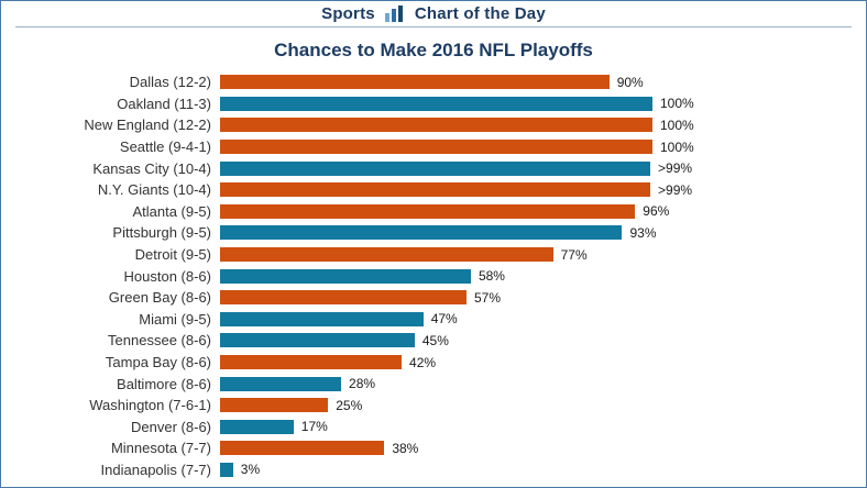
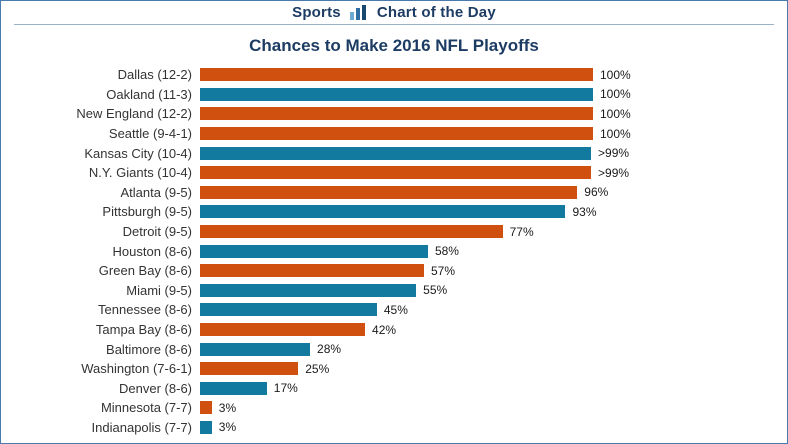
Dallas (12-2): 90% -> 100%
Miami (9-5): 47% -> 55%
Minnesota (7-7): 38% -> 3%
